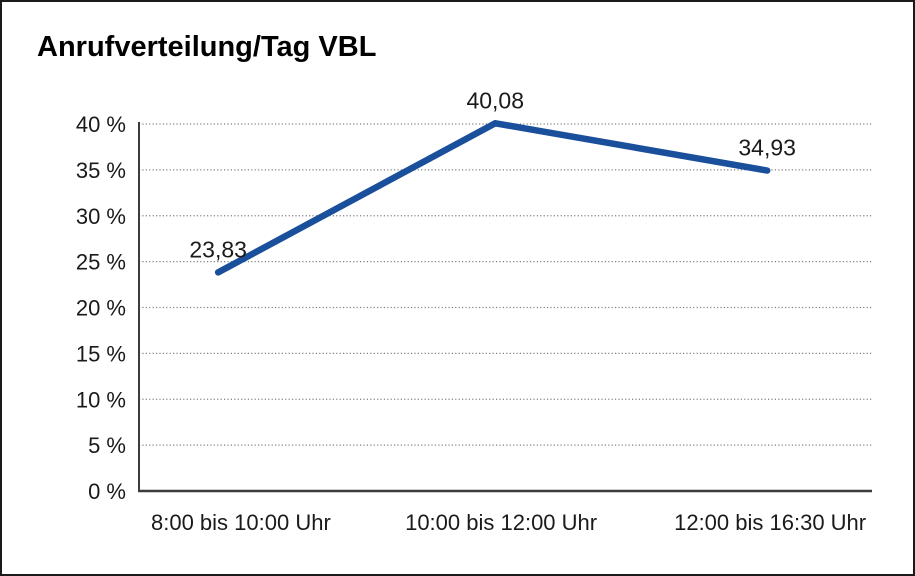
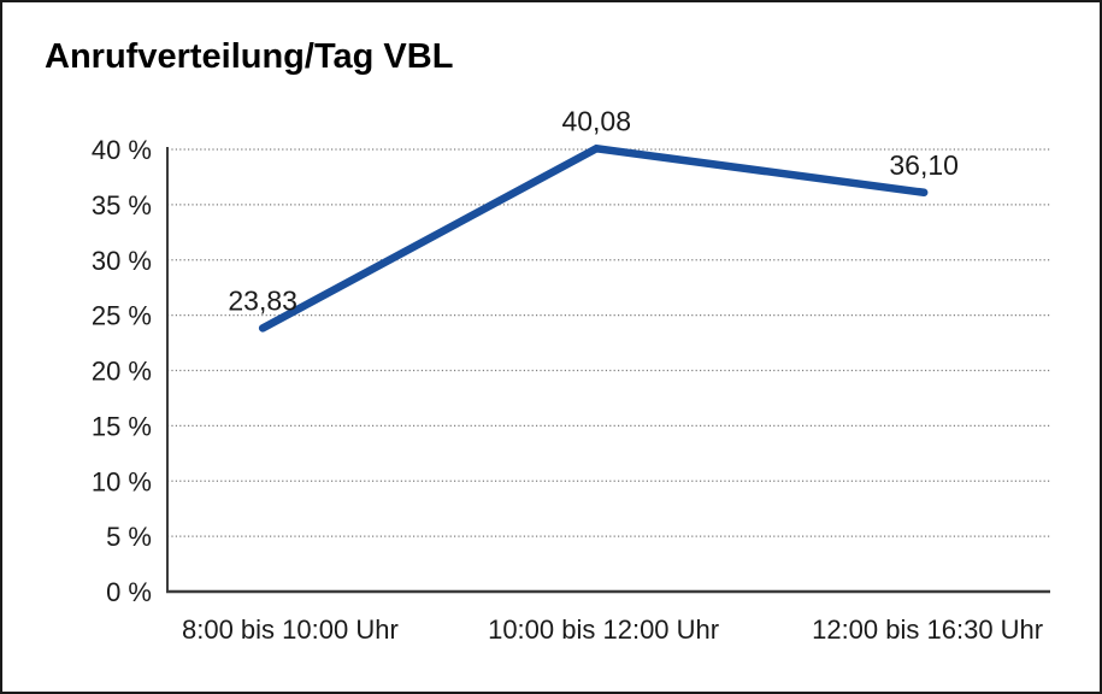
12:00 bis 16:30 Uhr: 34,93 -> 36,10
